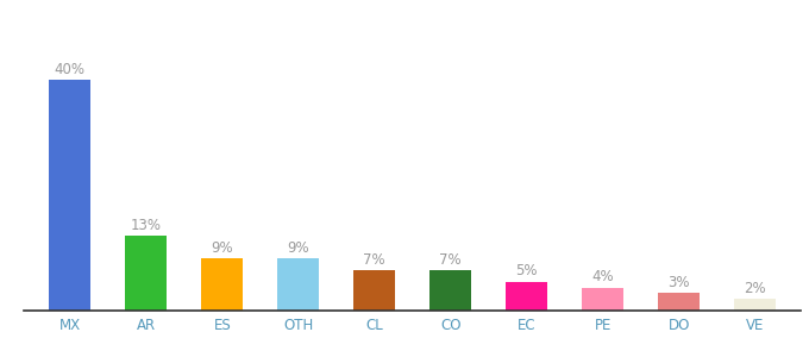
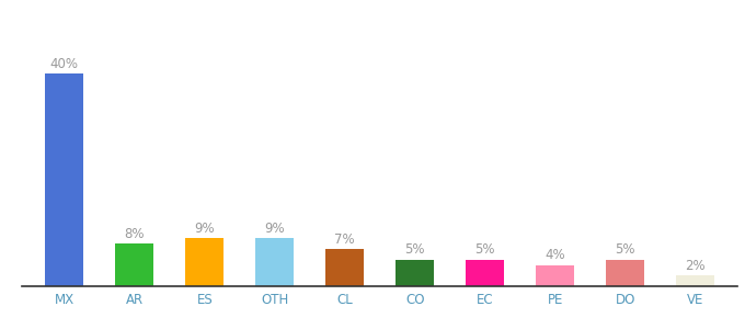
AR: 13% -> 8%
CO: 7% -> 5%
DO: 3% -> 5%
